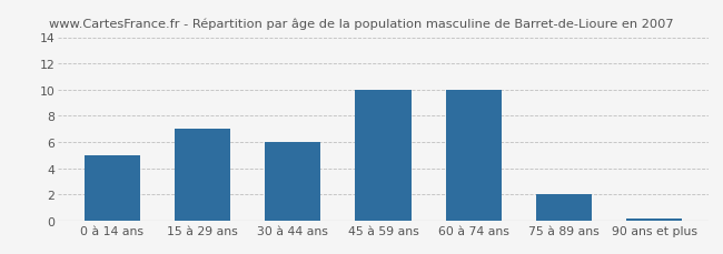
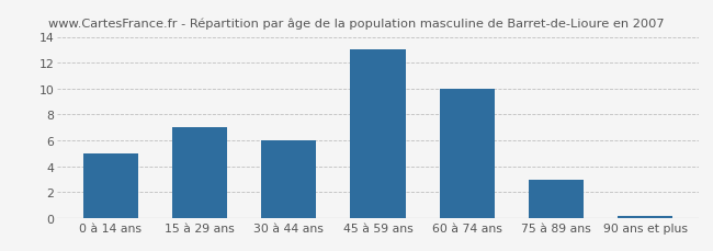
45 à 59 ans: 10.0 -> 13.0
75 à 89 ans: 2.0 -> 3.0
